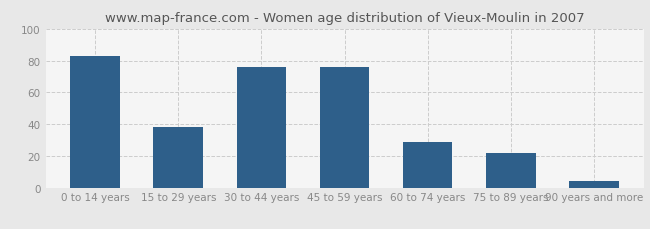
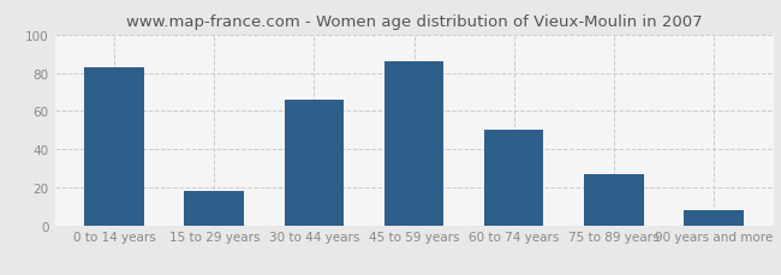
15 to 29 years: 38 -> 18
30 to 44 years: 76 -> 66
45 to 59 years: 76 -> 86
60 to 74 years: 29 -> 50
75 to 89 years: 22 -> 27
90 years and more: 4 -> 8
